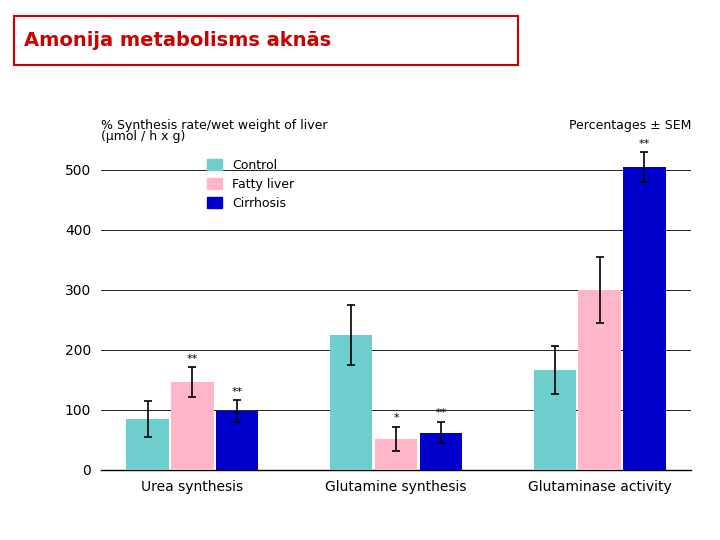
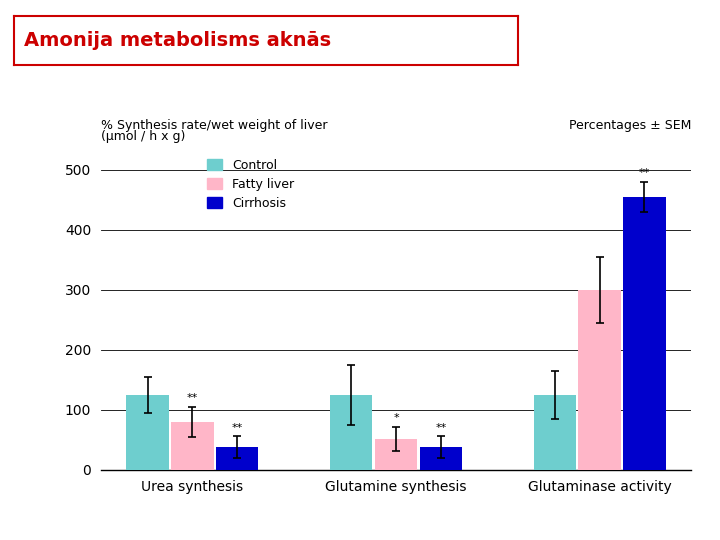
Control/Urea synthesis: 84 -> 125
Fatty liver/Urea synthesis: 146 -> 80
Cirrhosis/Urea synthesis: 98 -> 38
Control/Glutamine synthesis: 224 -> 125
Cirrhosis/Glutamine synthesis: 62 -> 38
Control/Glutaminase activity: 166 -> 125
Cirrhosis/Glutaminase activity: 504 -> 455
